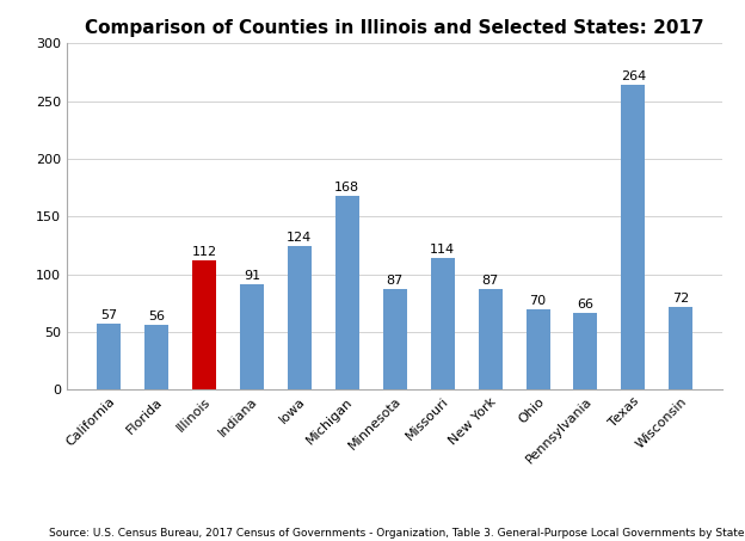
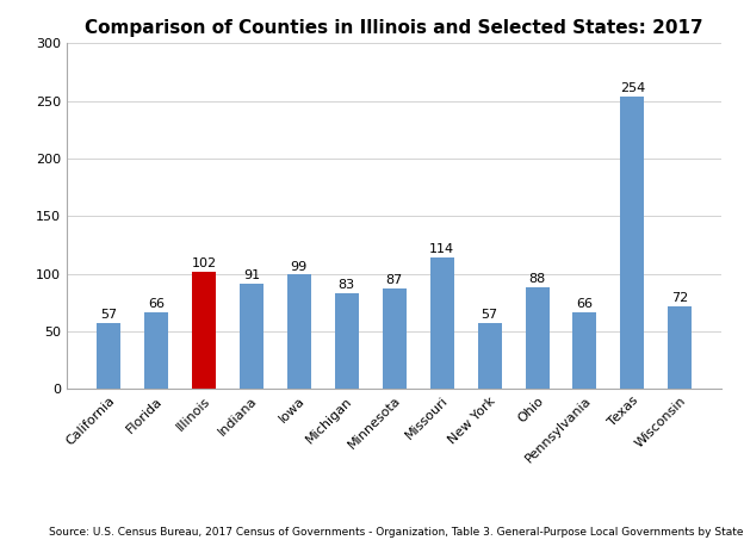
Florida: 56 -> 66
Illinois: 112 -> 102
Iowa: 124 -> 99
Michigan: 168 -> 83
New York: 87 -> 57
Ohio: 70 -> 88
Texas: 264 -> 254
